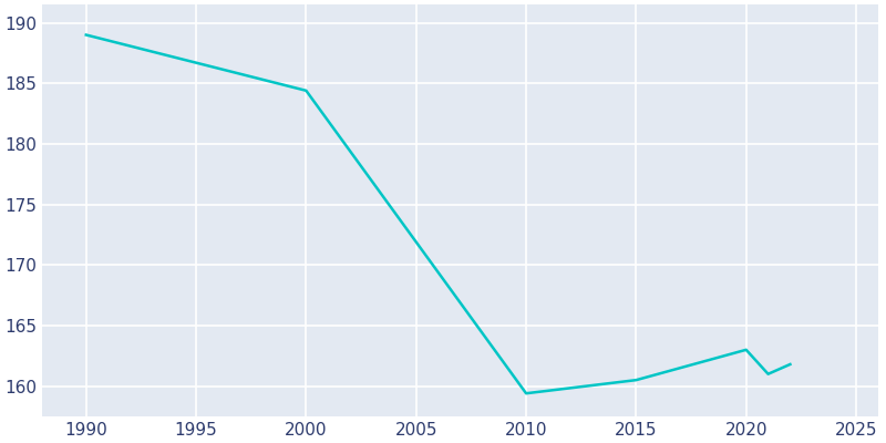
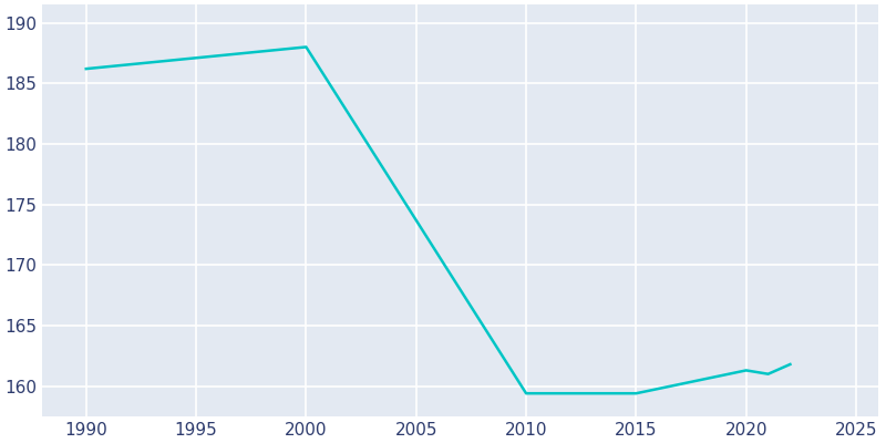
1990: 189.0 -> 186.2
2000: 184.4 -> 188.0
2015: 160.5 -> 159.4
2020: 163.0 -> 161.3
